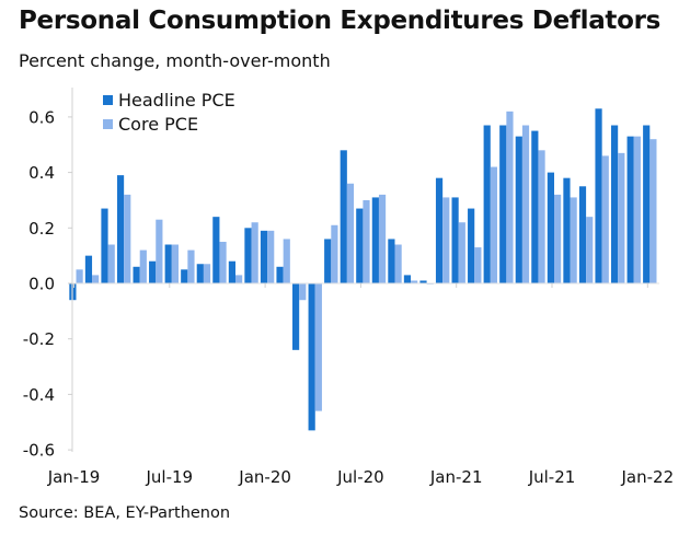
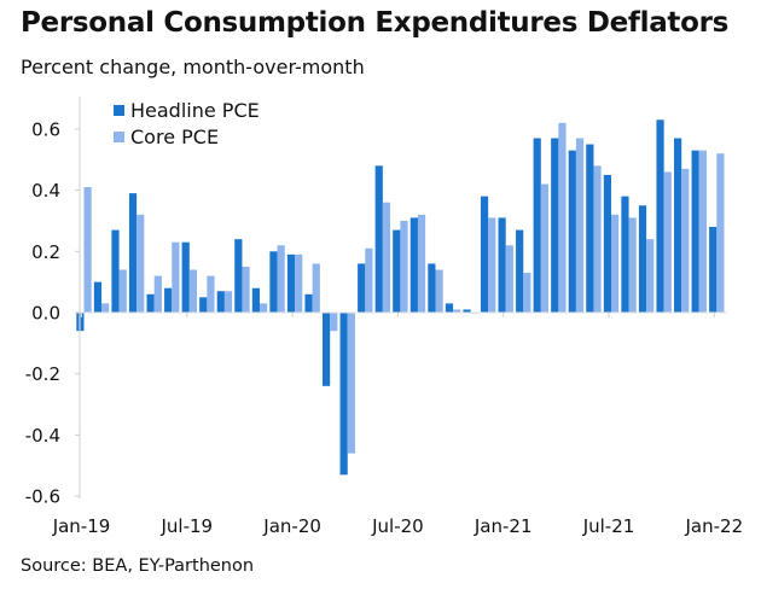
Core PCE/Jan-19: 0.05 -> 0.41
Headline PCE/Jul-19: 0.14 -> 0.23
Headline PCE/Jul-21: 0.40 -> 0.45
Headline PCE/Jan-22: 0.57 -> 0.28
